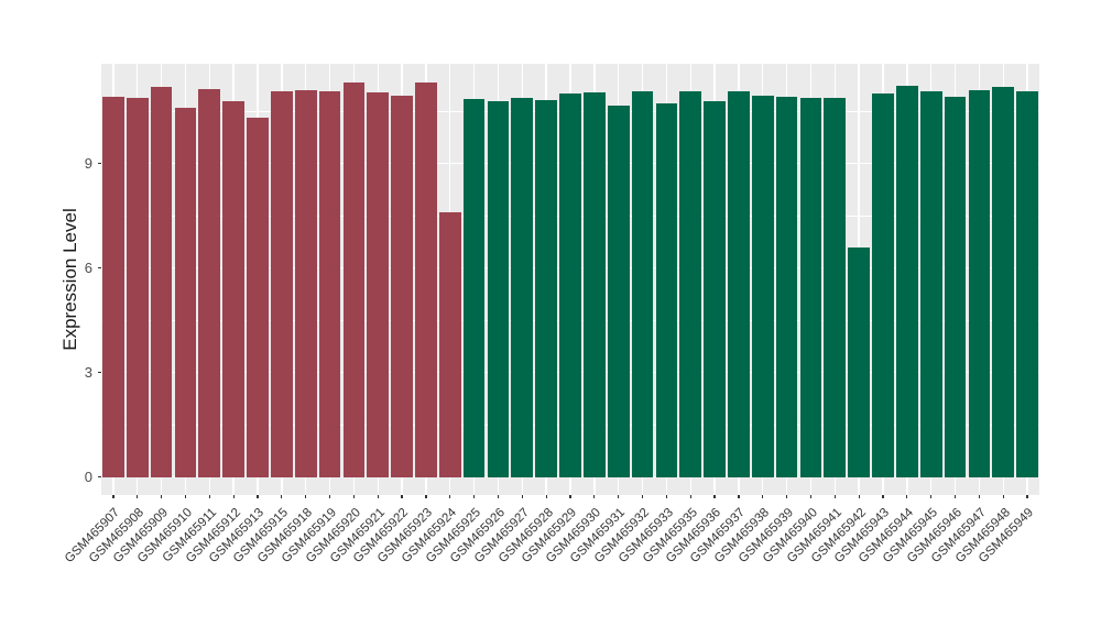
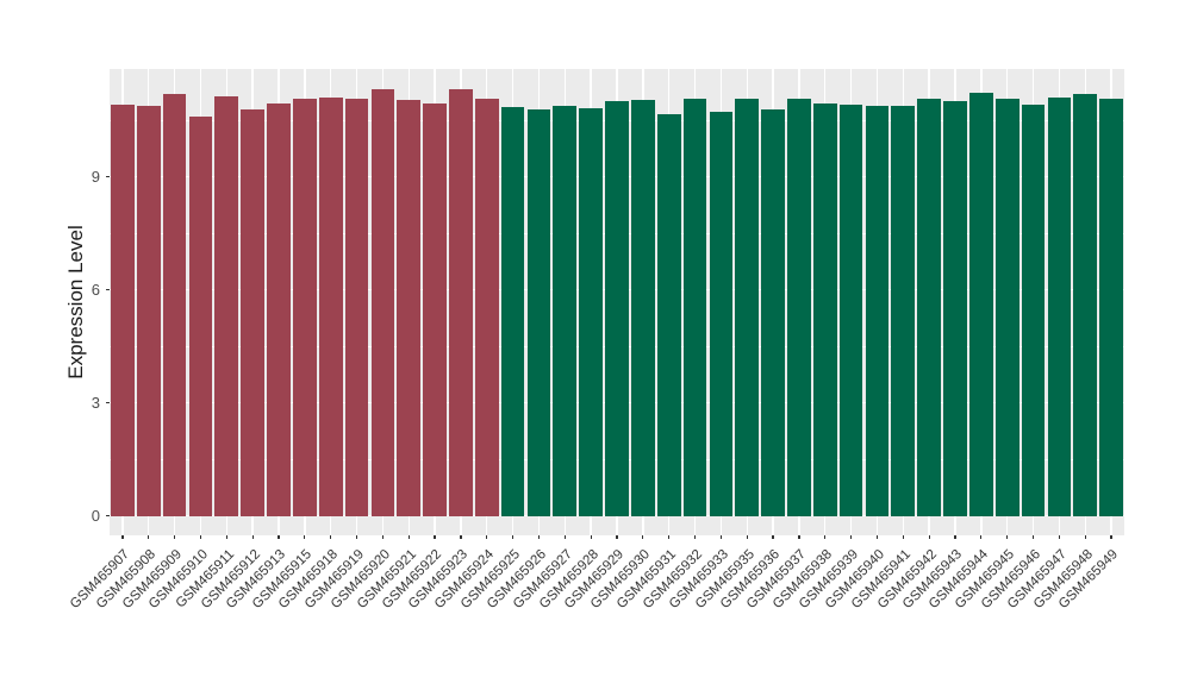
GSM465913: 10.3 -> 10.9
GSM465924: 7.6 -> 11.1
GSM465942: 6.6 -> 11.1
